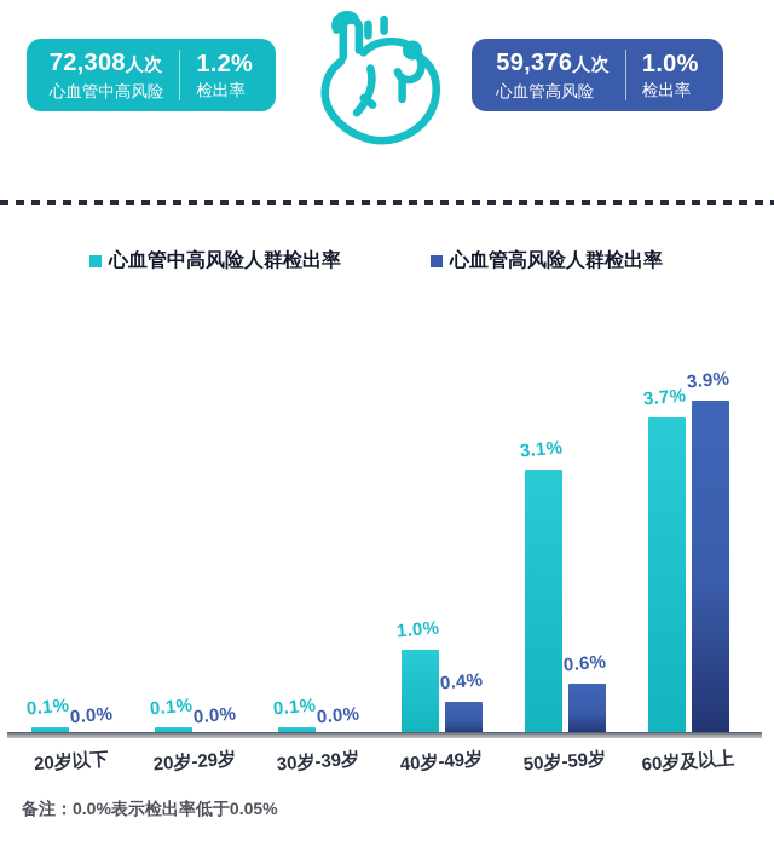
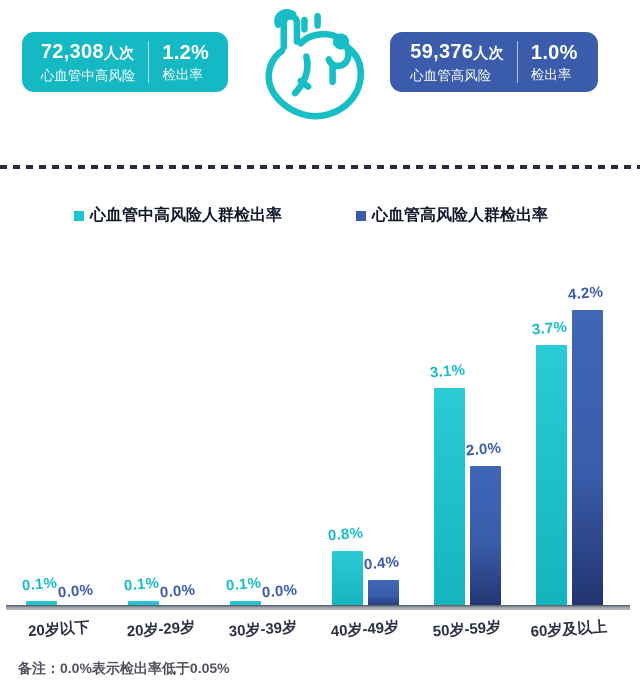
心血管中高风险人群检出率/40岁-49岁: 1.0% -> 0.8%
心血管高风险人群检出率/50岁-59岁: 0.6% -> 2.0%
心血管高风险人群检出率/60岁及以上: 3.9% -> 4.2%
